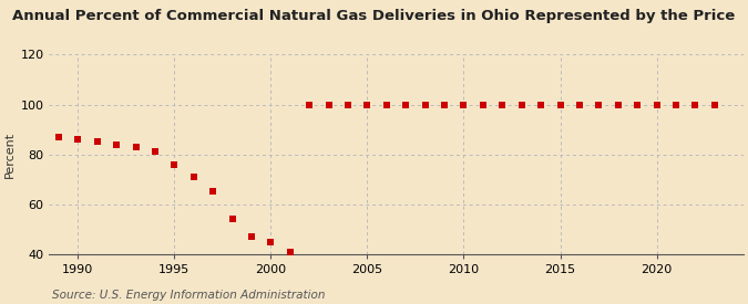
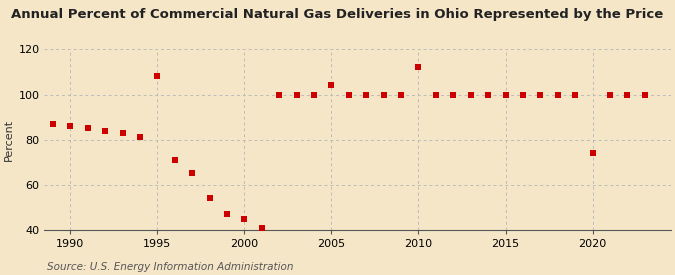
1995: 76 -> 108
2005: 100 -> 104
2010: 100 -> 112
2020: 100 -> 74
